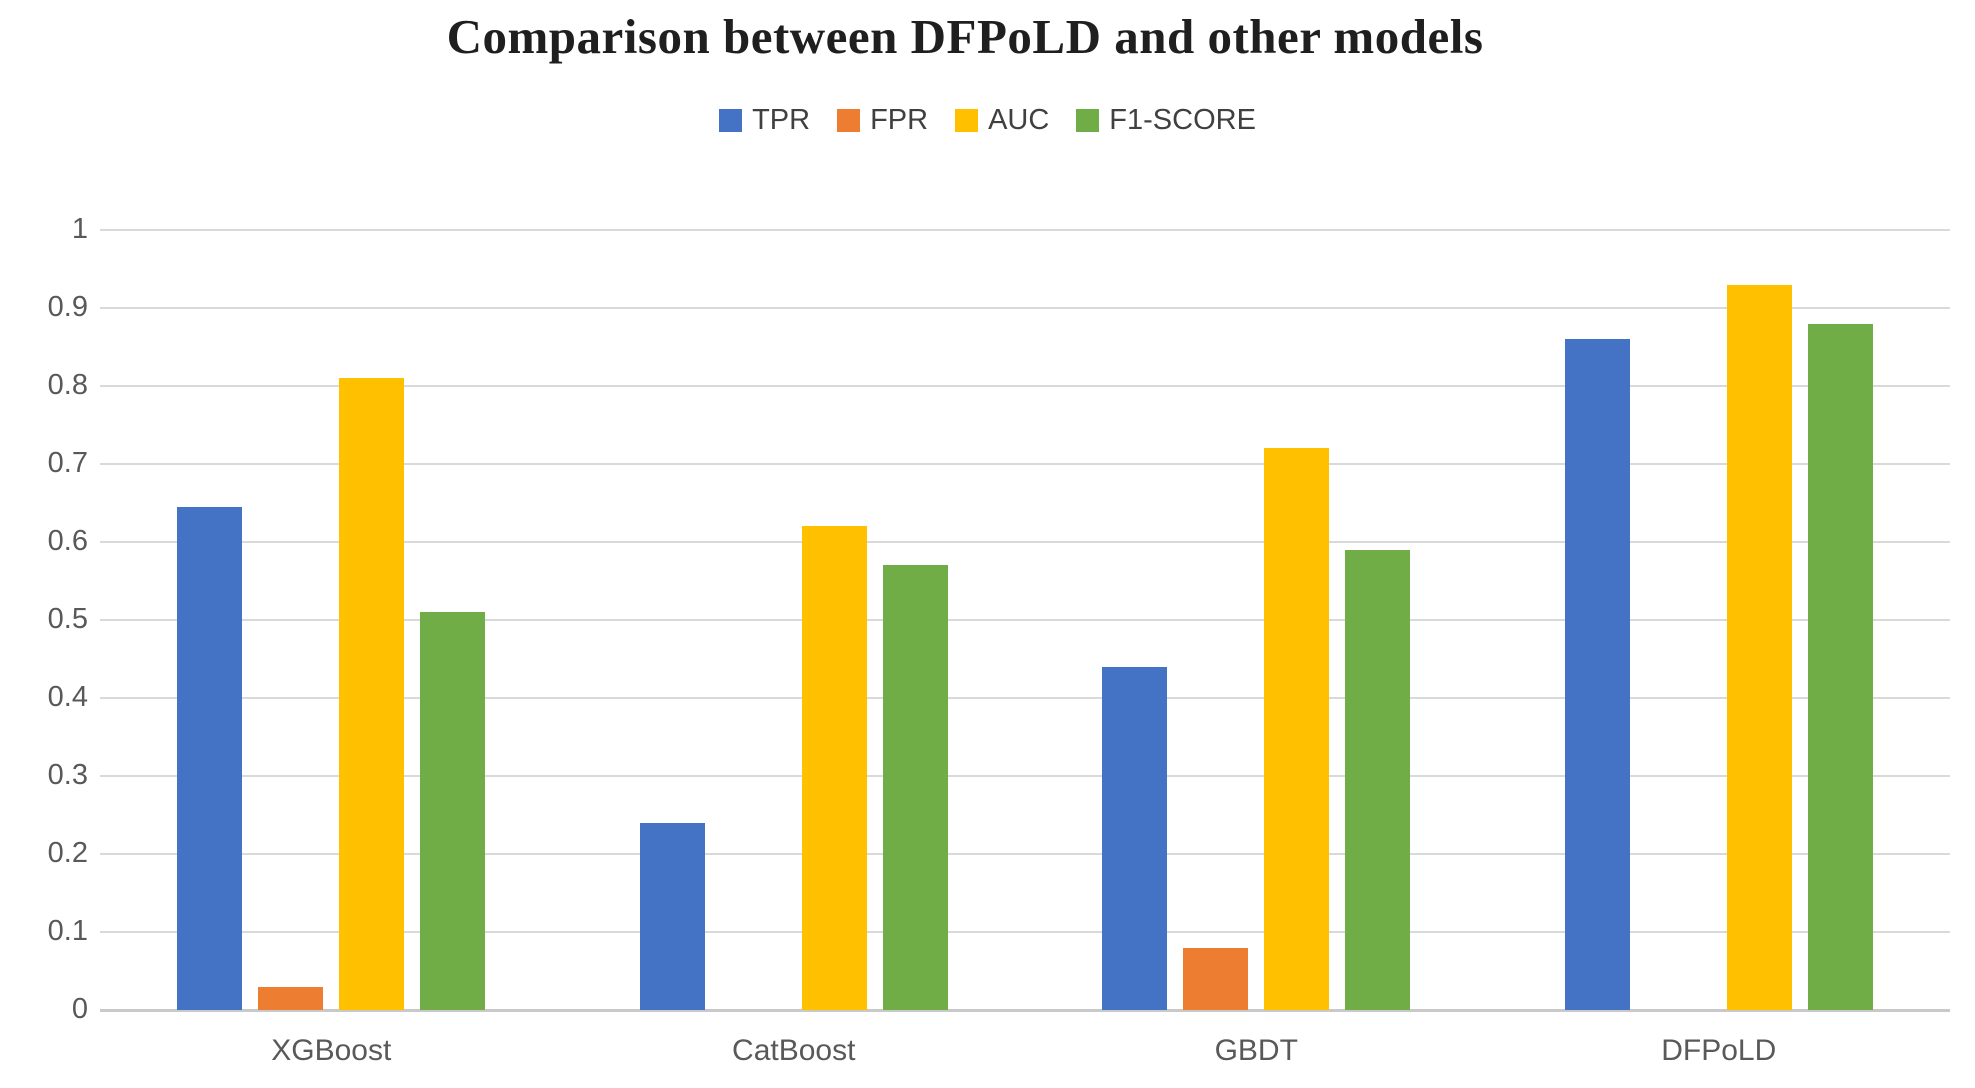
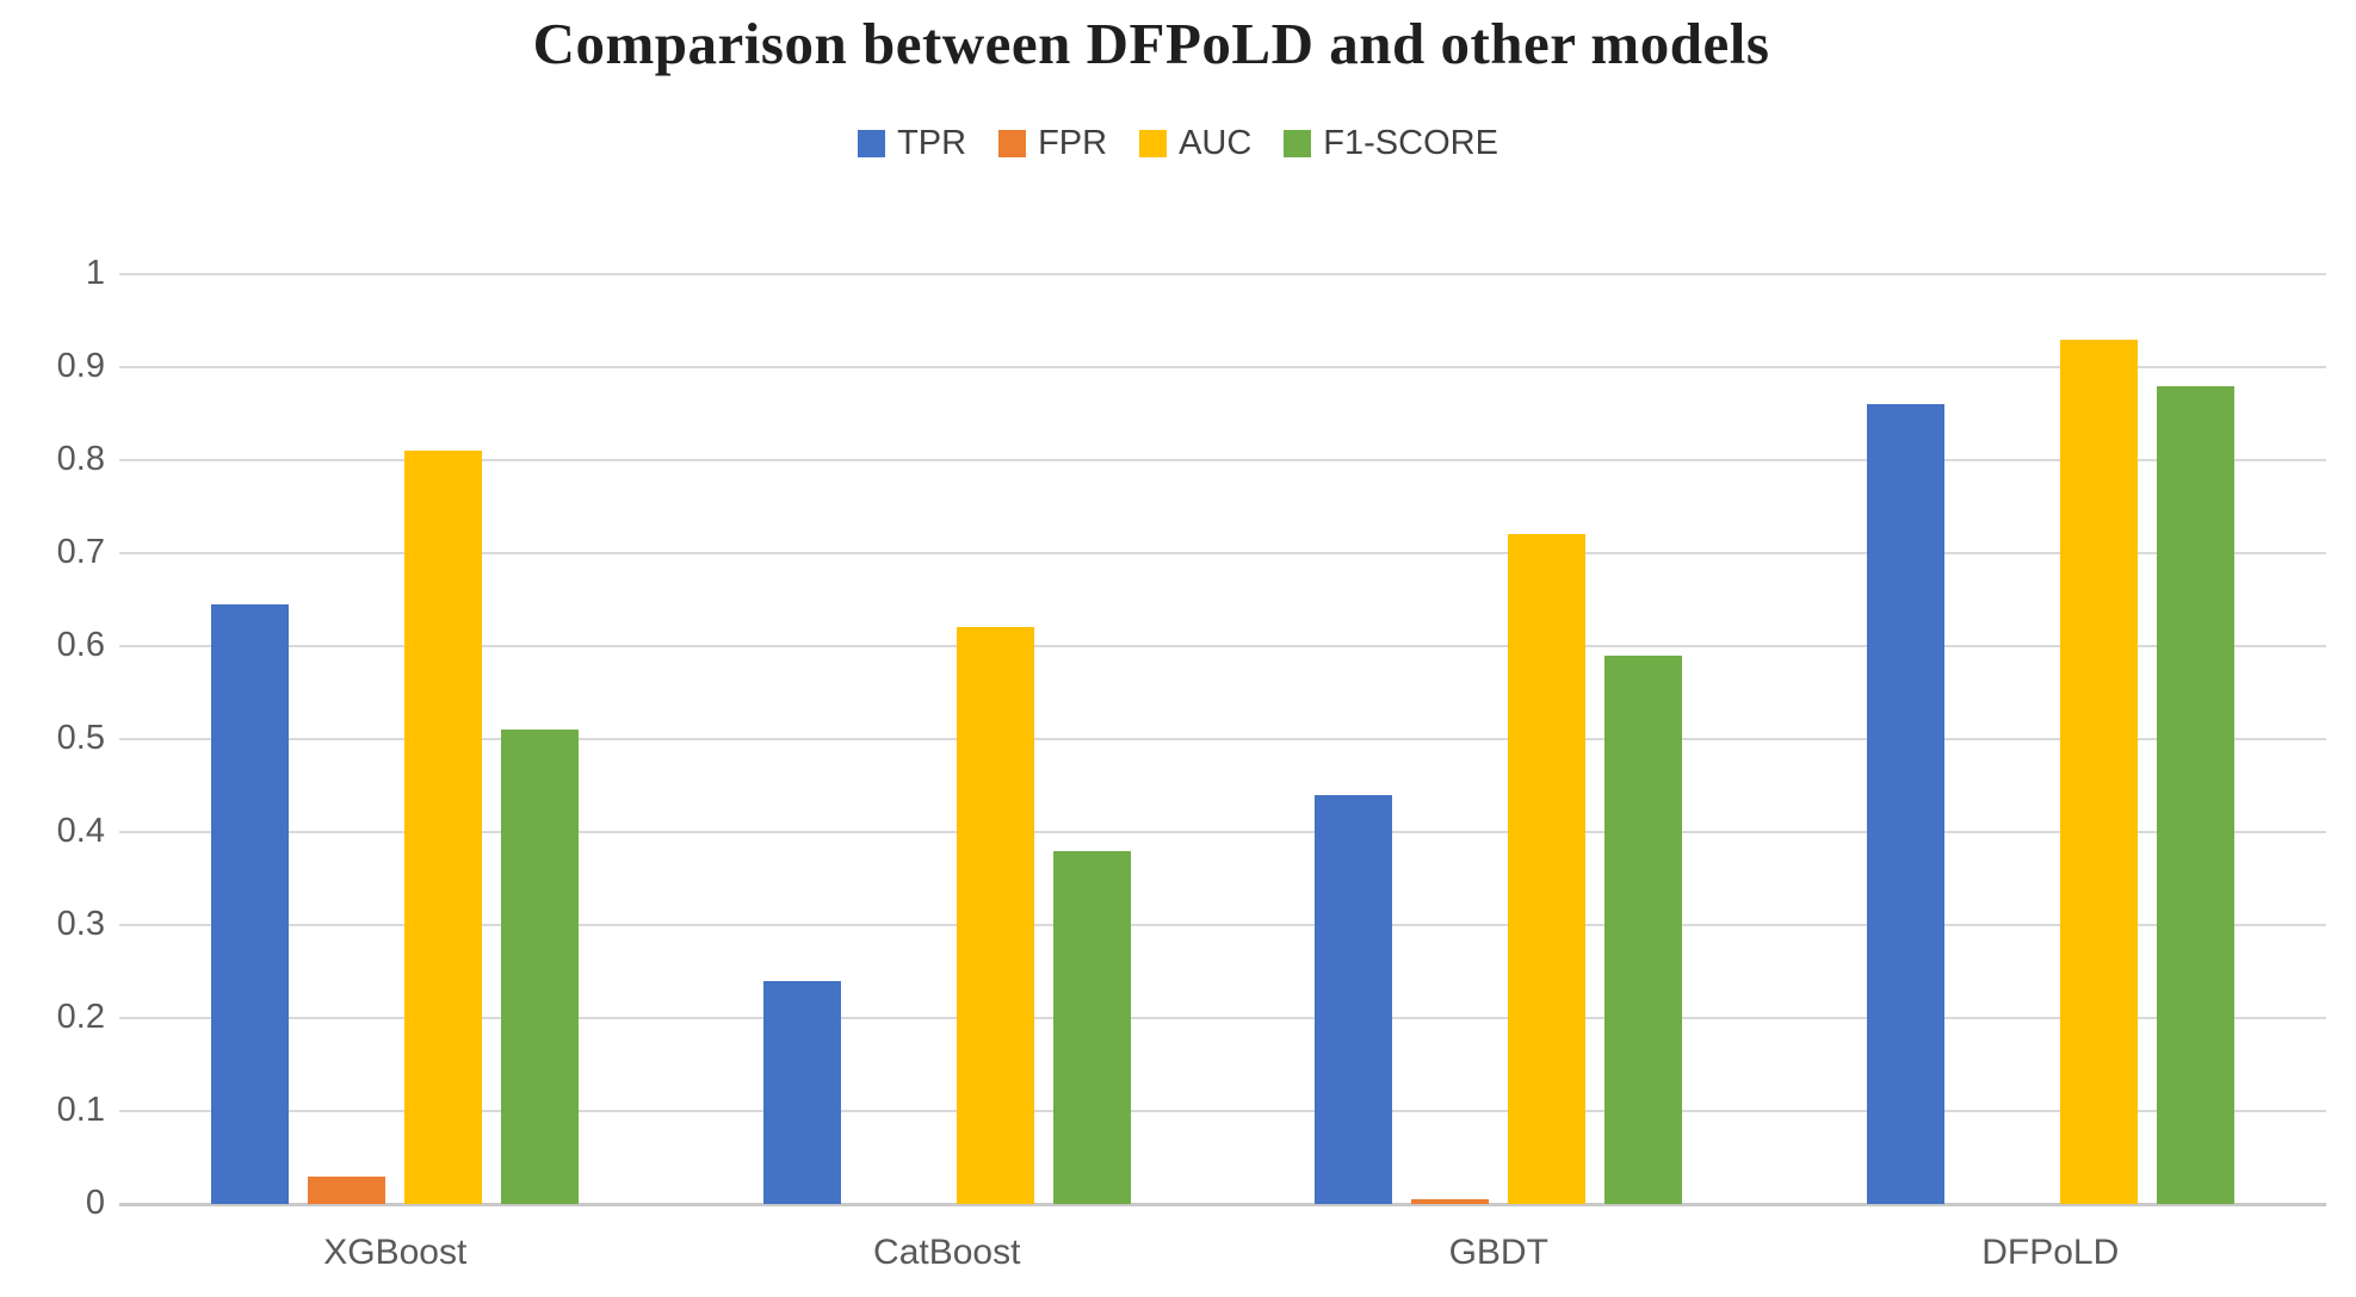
F1-SCORE/CatBoost: 0.57 -> 0.38
FPR/GBDT: 0.08 -> 0.01
